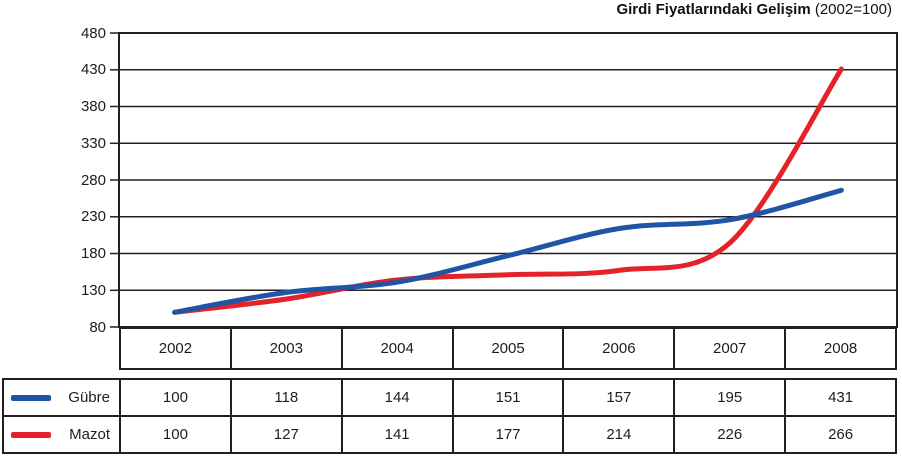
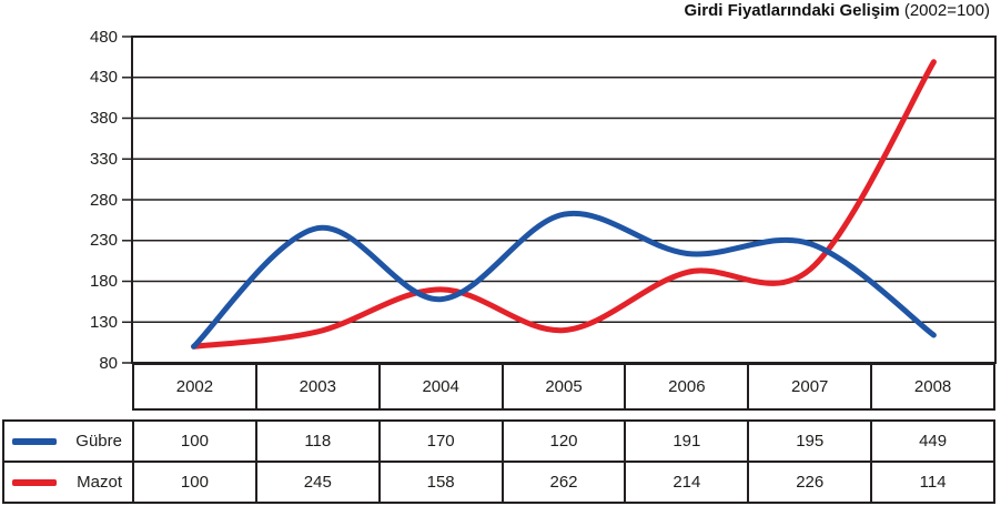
Mazot/2003: 127 -> 245
Gübre/2004: 144 -> 170
Mazot/2004: 141 -> 158
Gübre/2005: 151 -> 120
Mazot/2005: 177 -> 262
Gübre/2006: 157 -> 191
Gübre/2008: 431 -> 449
Mazot/2008: 266 -> 114
